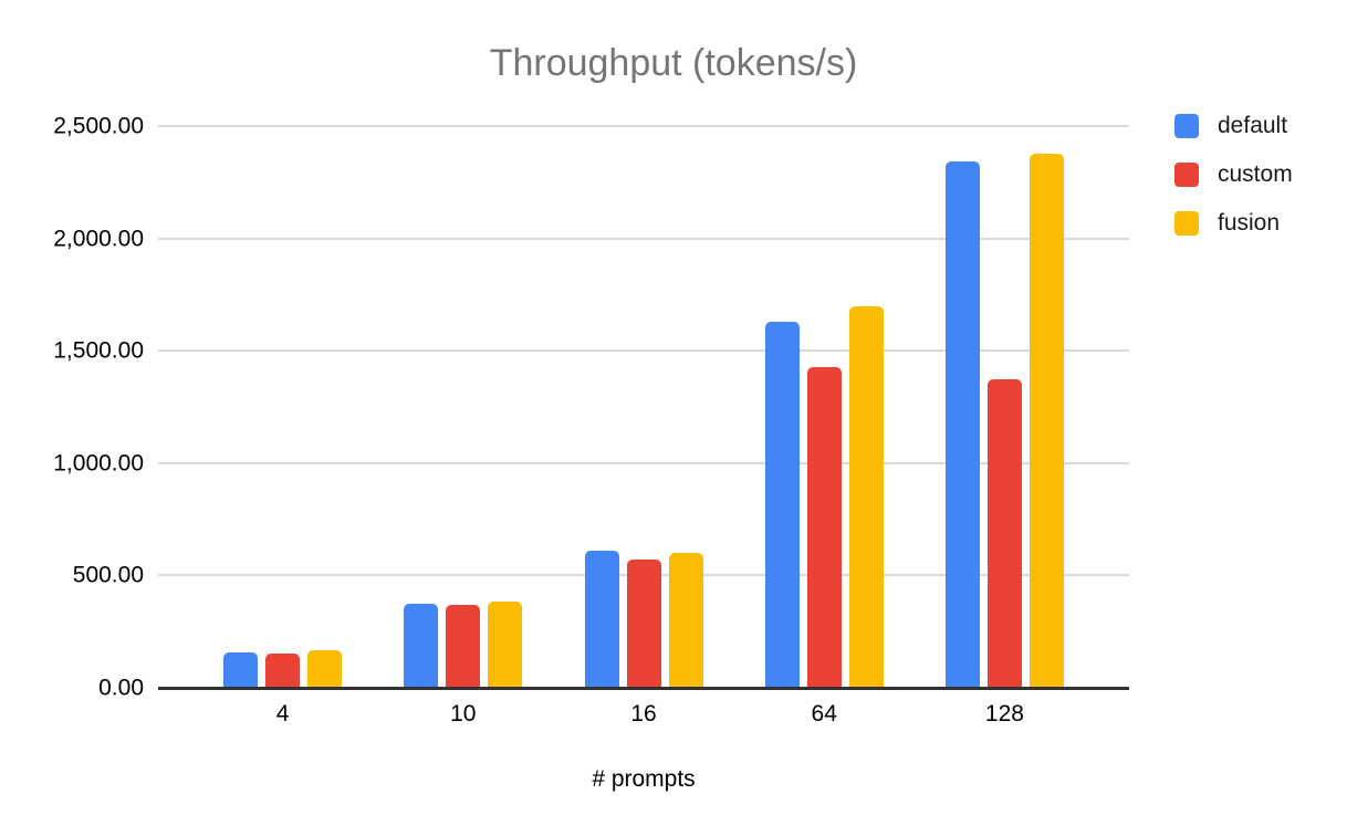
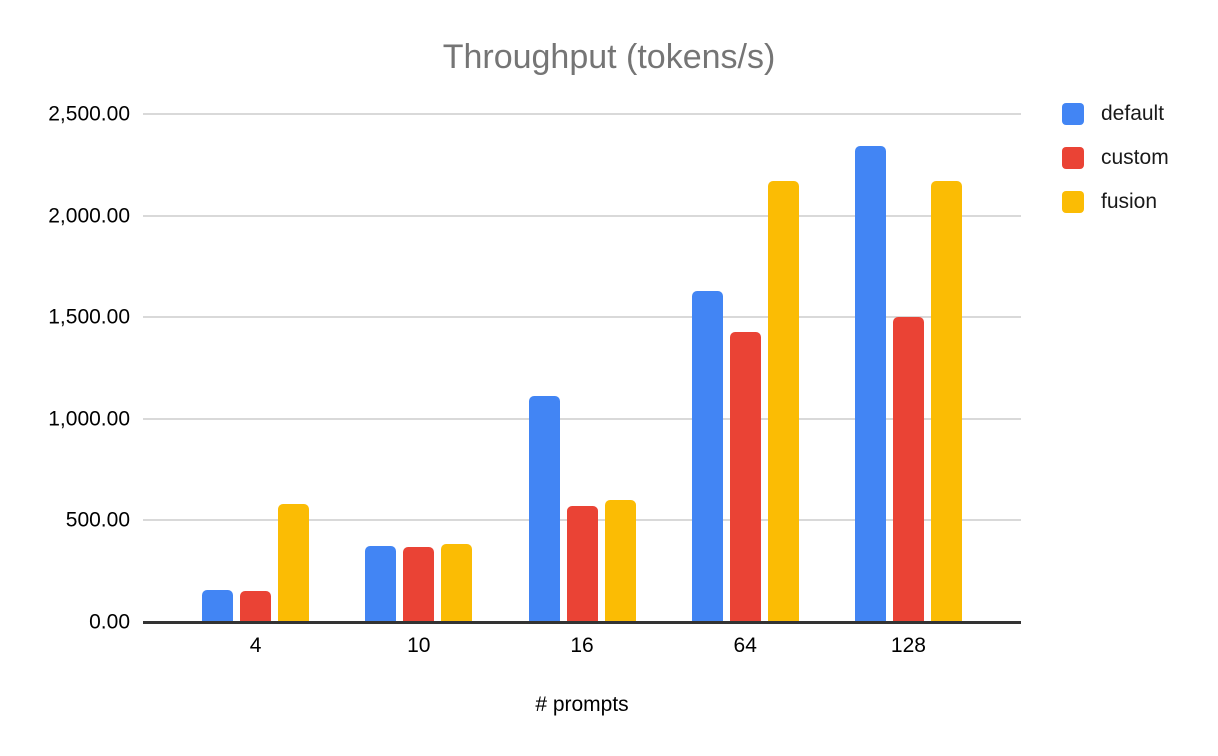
fusion/4: 170 -> 580
default/16: 610 -> 1110
fusion/64: 1700 -> 2170
custom/128: 1380 -> 1500
fusion/128: 2380 -> 2170
